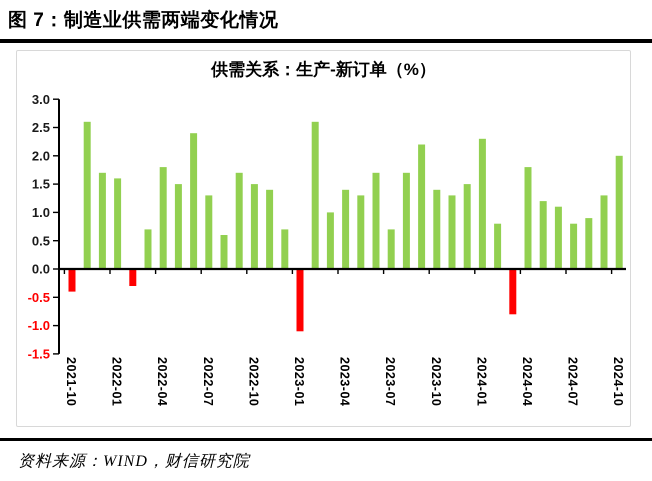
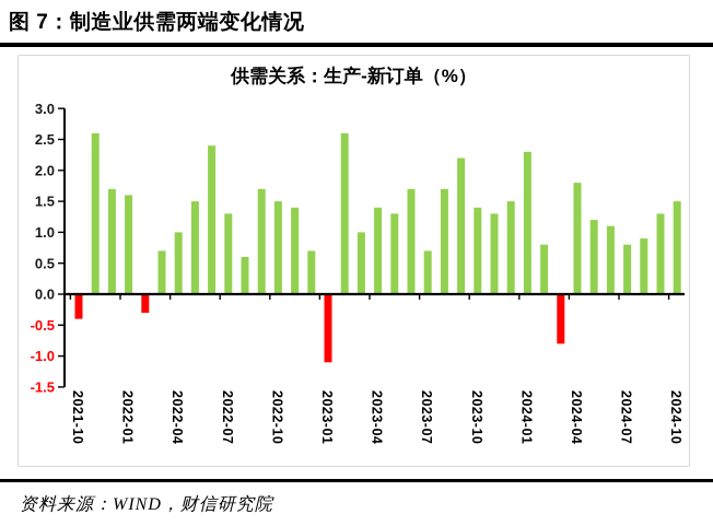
2022-04: 1.8 -> 1.0
2024-10: 2.0 -> 1.5
